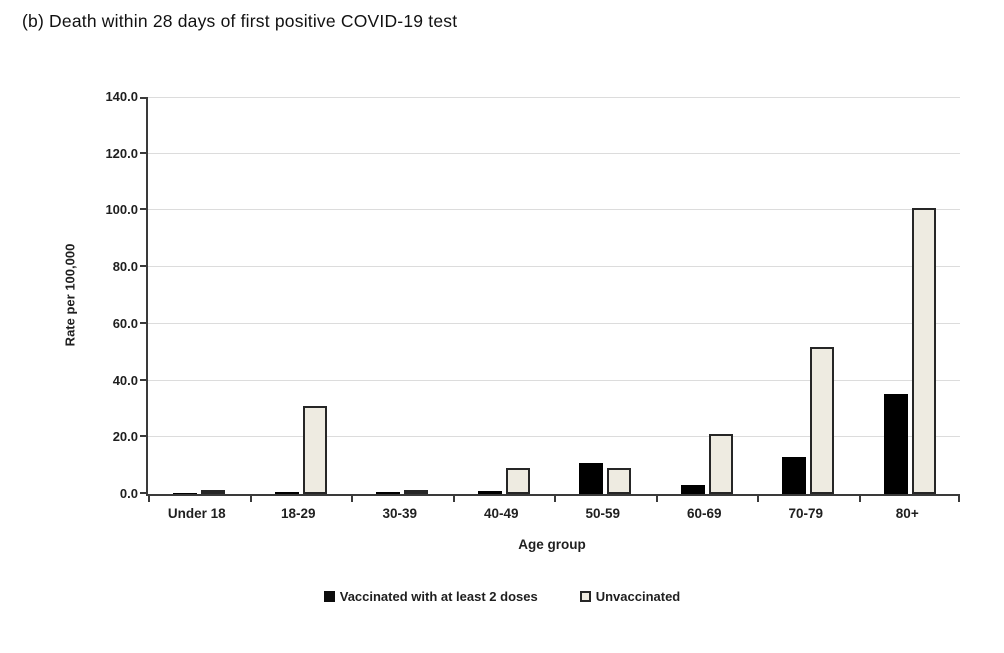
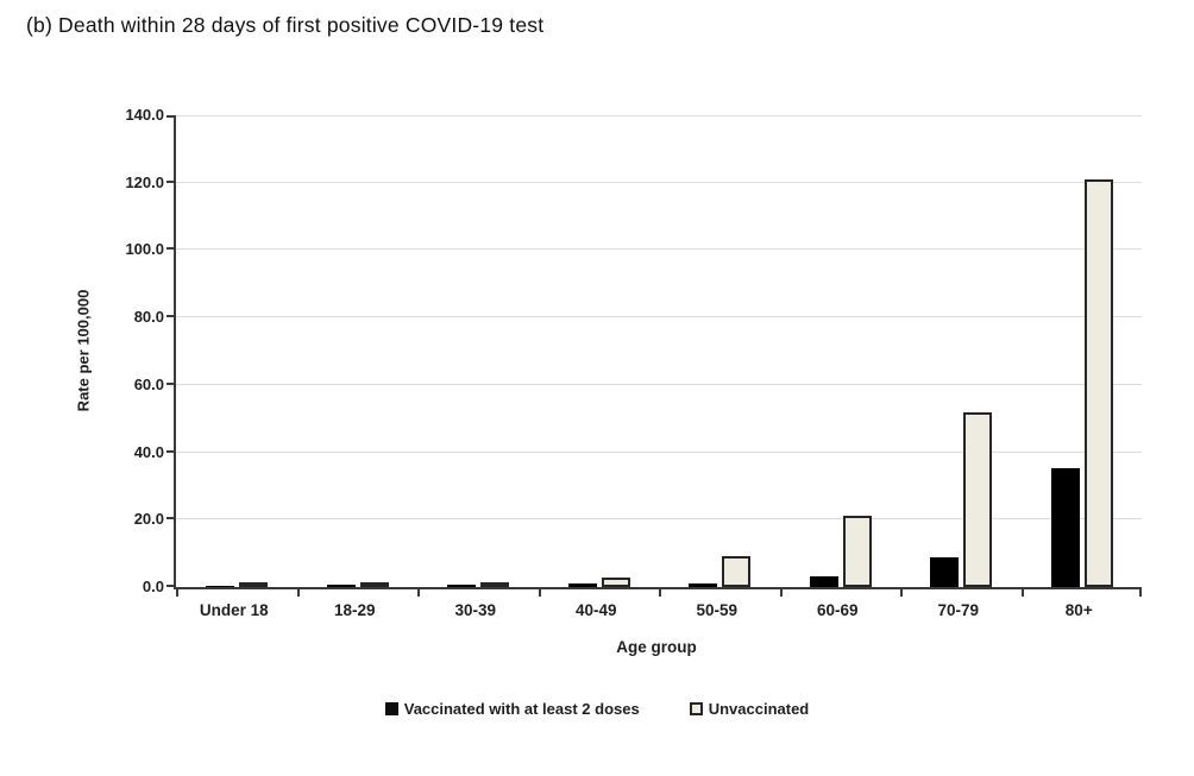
Unvaccinated/18-29: 31 -> 1
Unvaccinated/40-49: 9 -> 3
Vaccinated with at least 2 doses/50-59: 11 -> 1
Vaccinated with at least 2 doses/70-79: 13 -> 9
Unvaccinated/80+: 101 -> 121
